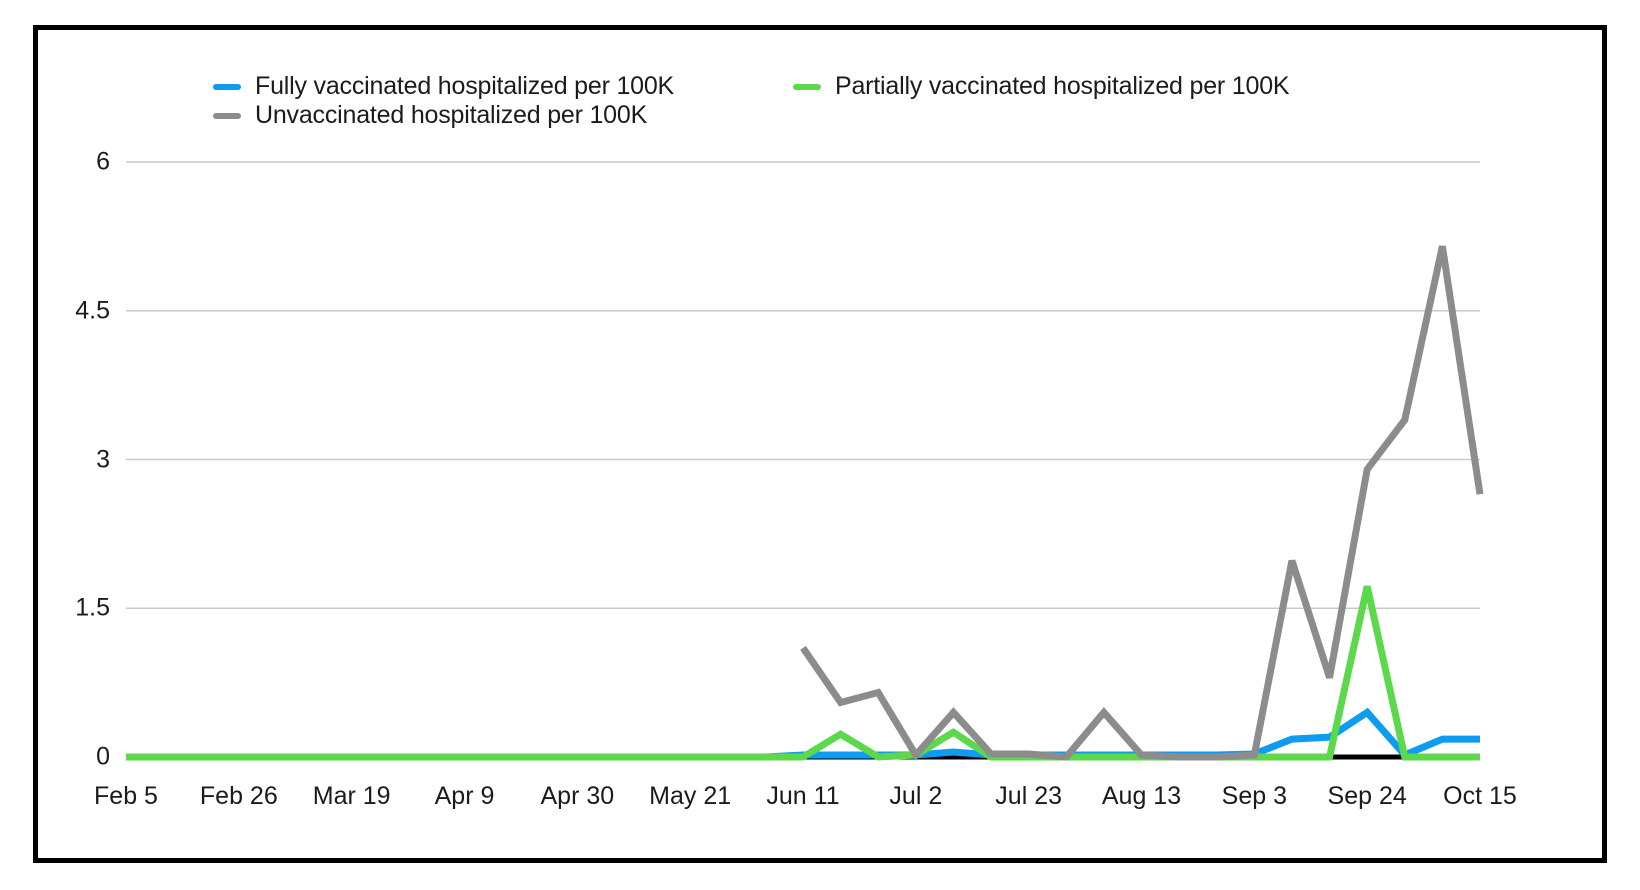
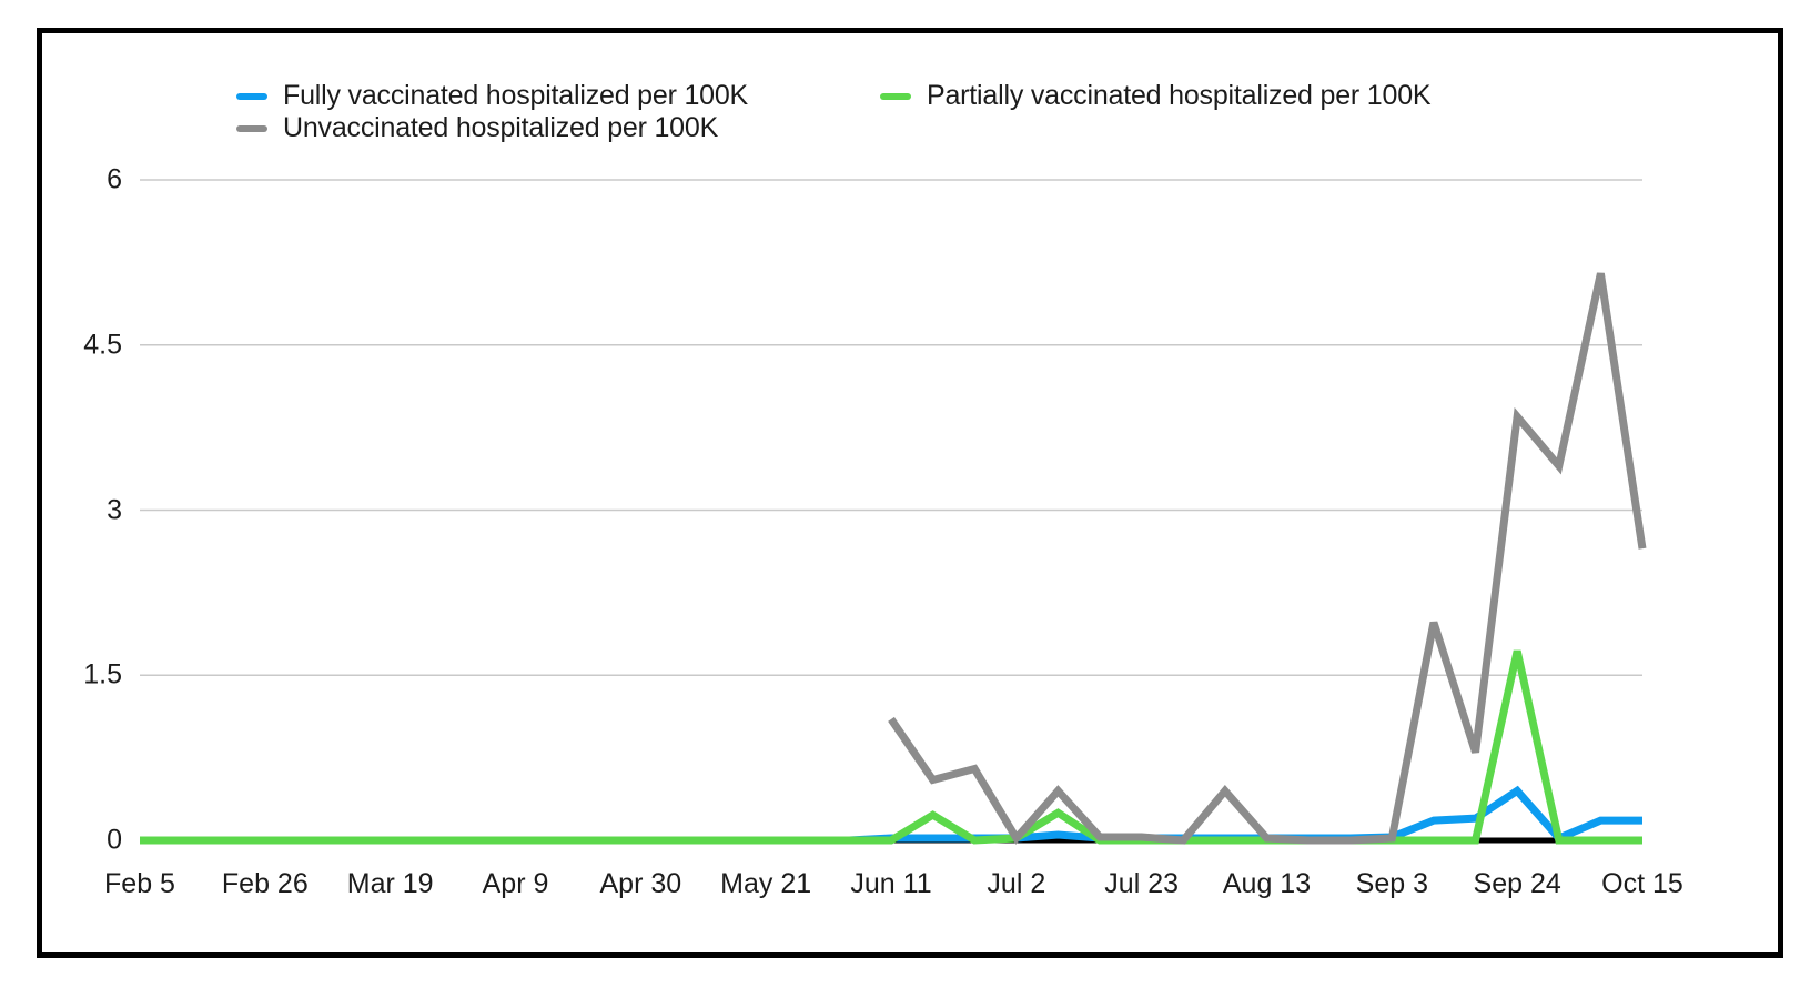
Unvaccinated hospitalized per 100K/Sep 24: 2.9 -> 3.9
